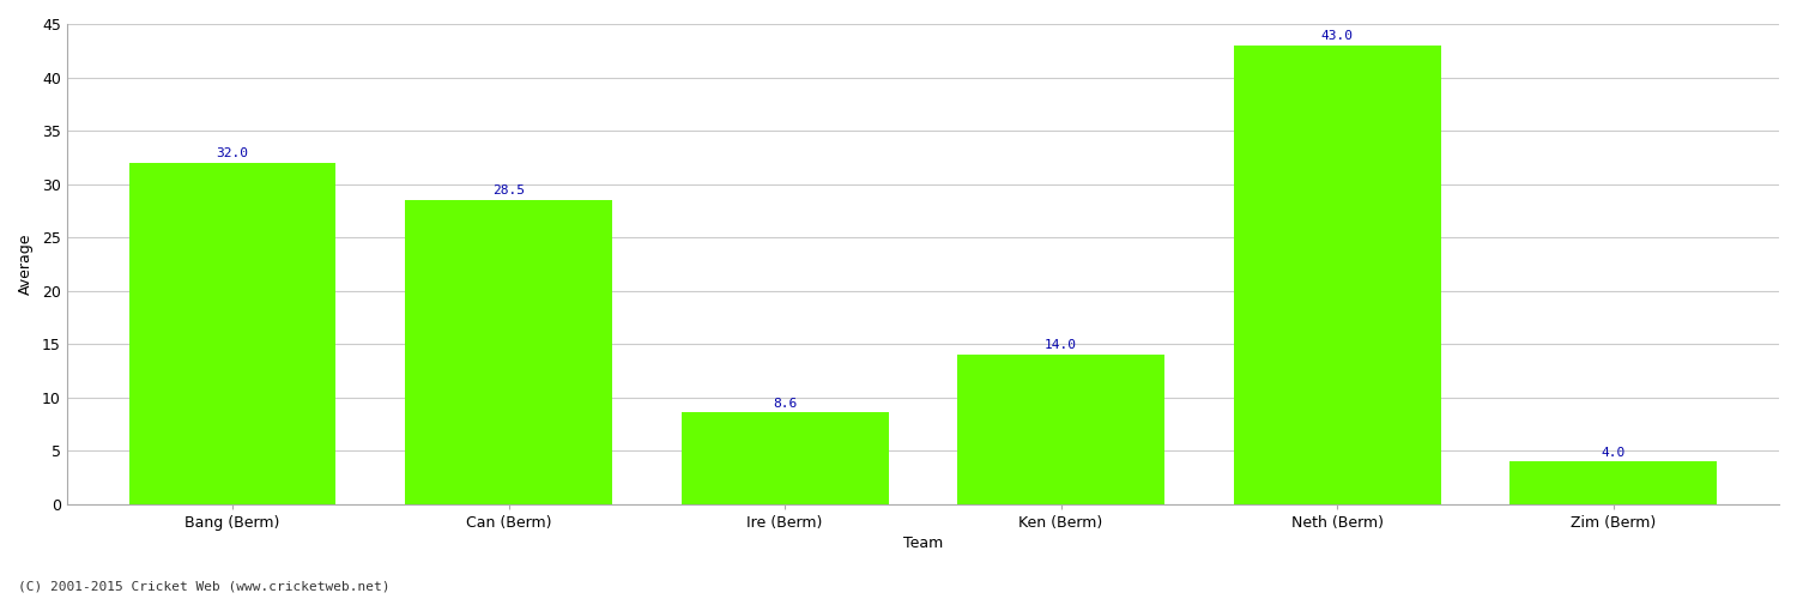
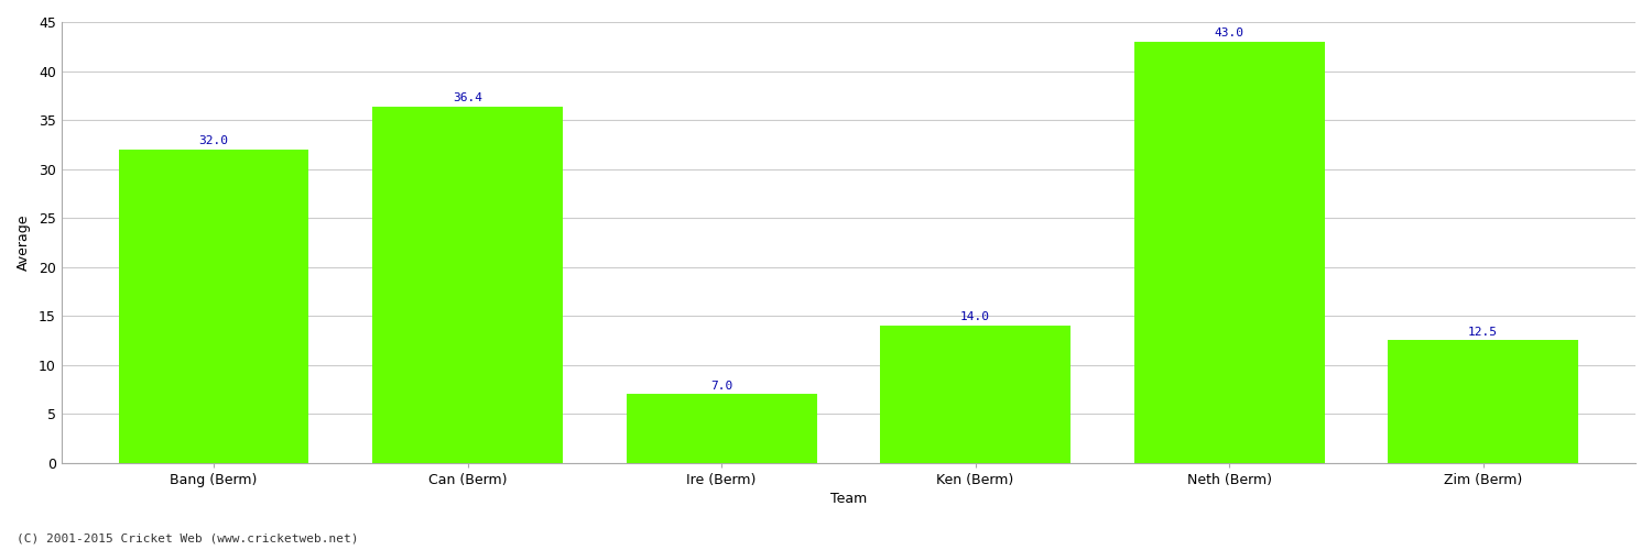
Can (Berm): 28.5 -> 36.4
Ire (Berm): 8.6 -> 7.0
Zim (Berm): 4.0 -> 12.5
